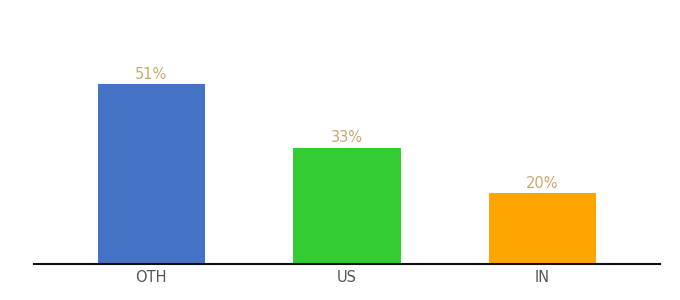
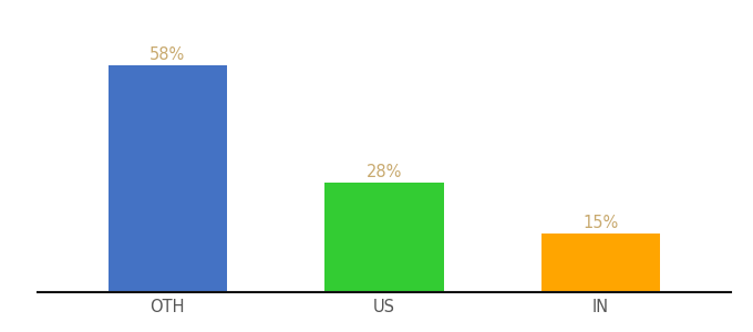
OTH: 51% -> 58%
US: 33% -> 28%
IN: 20% -> 15%
